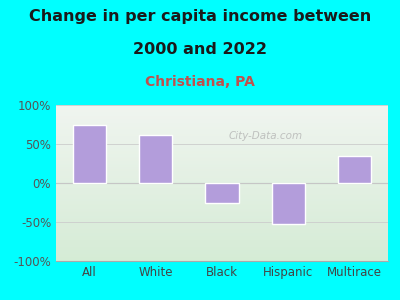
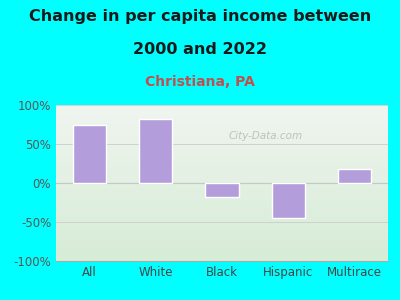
White: 62% -> 82%
Black: -26% -> -18%
Hispanic: -52% -> -45%
Multirace: 34% -> 18%
